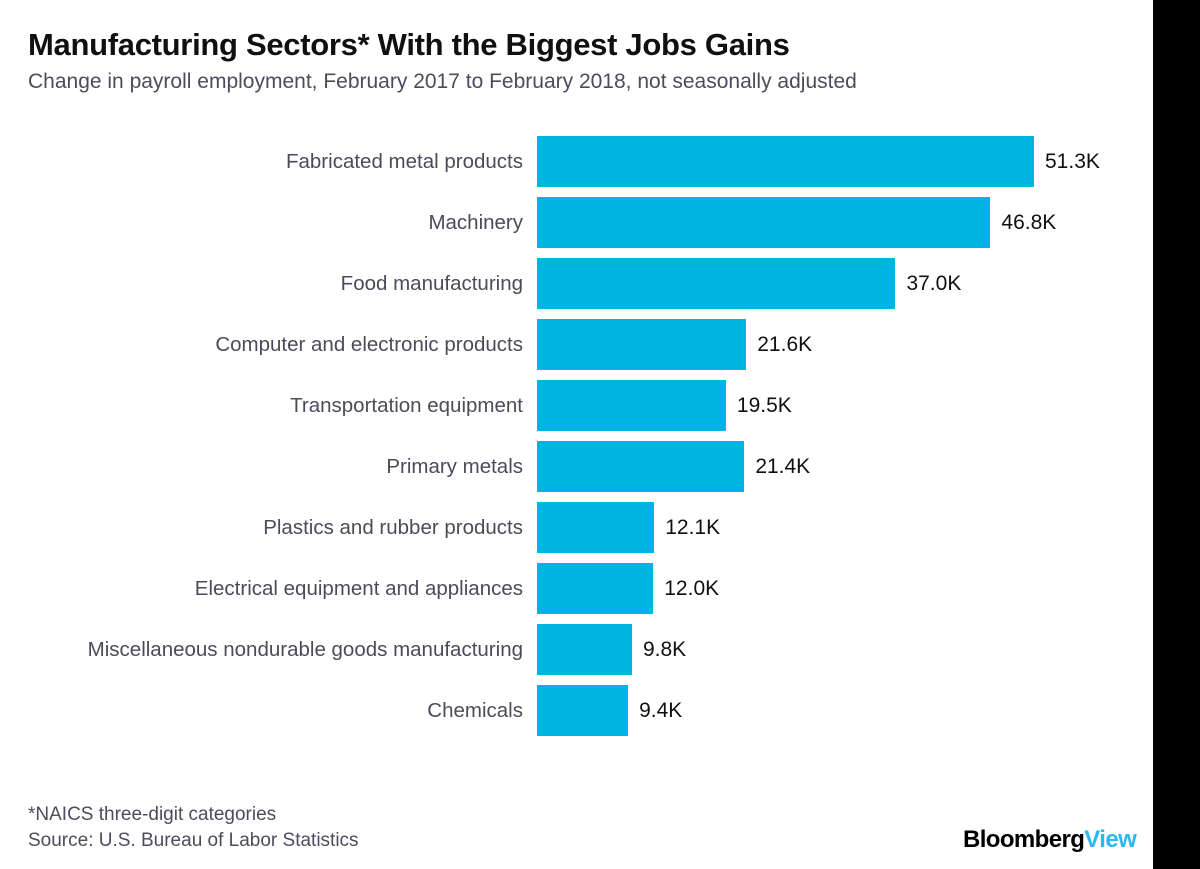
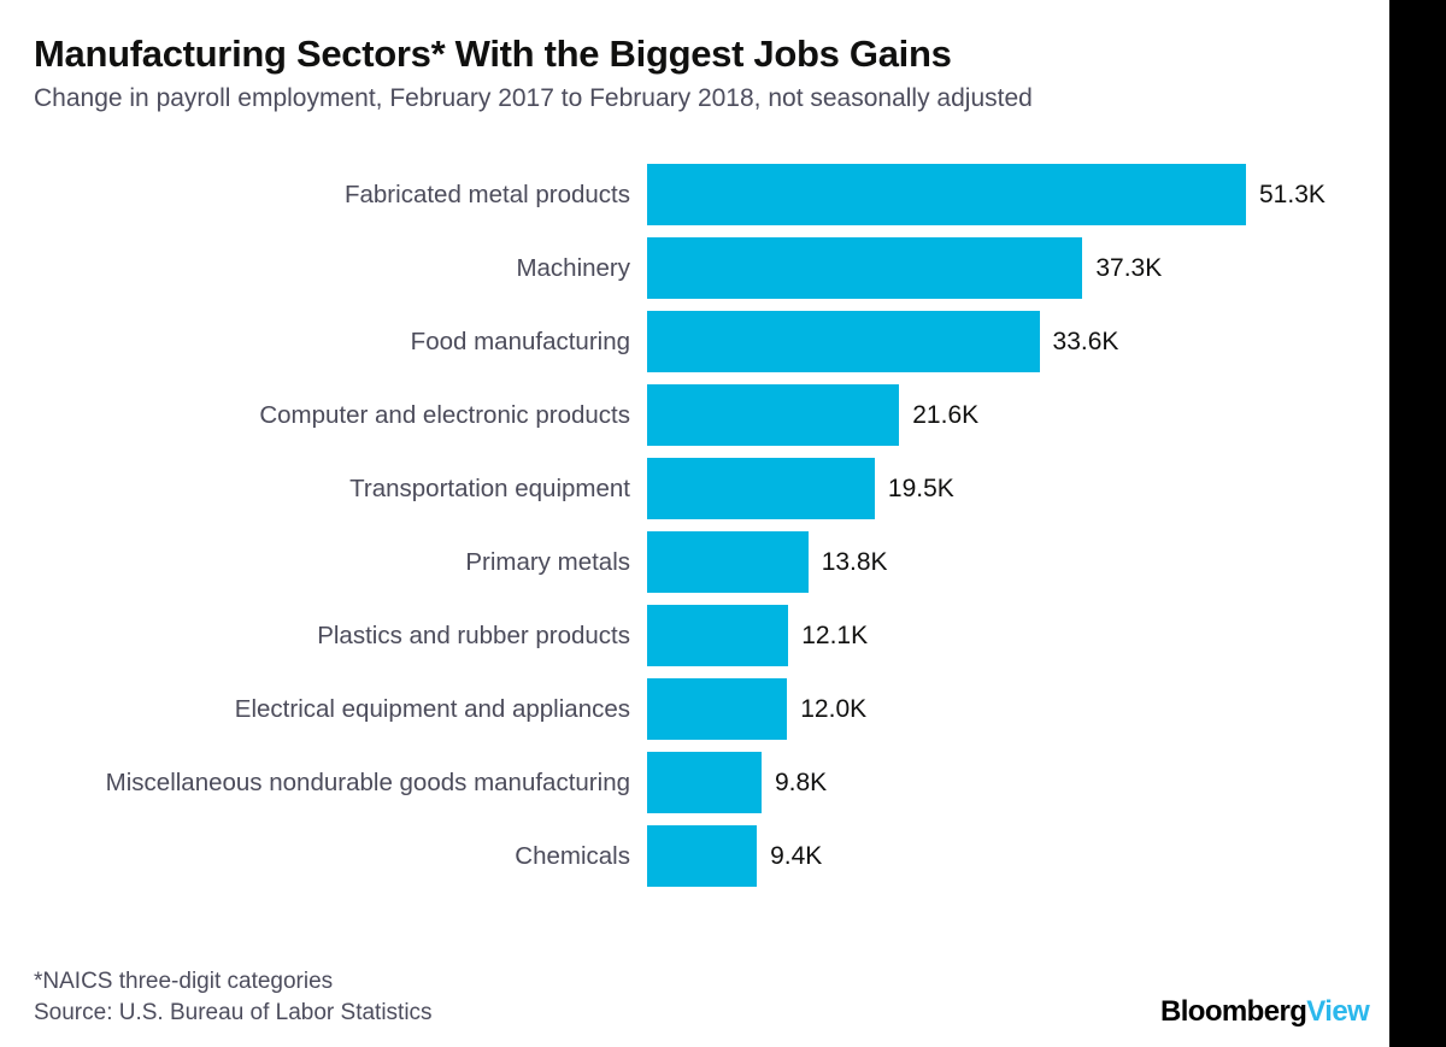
Machinery: 46.8K -> 37.3K
Food manufacturing: 37.0K -> 33.6K
Primary metals: 21.4K -> 13.8K
